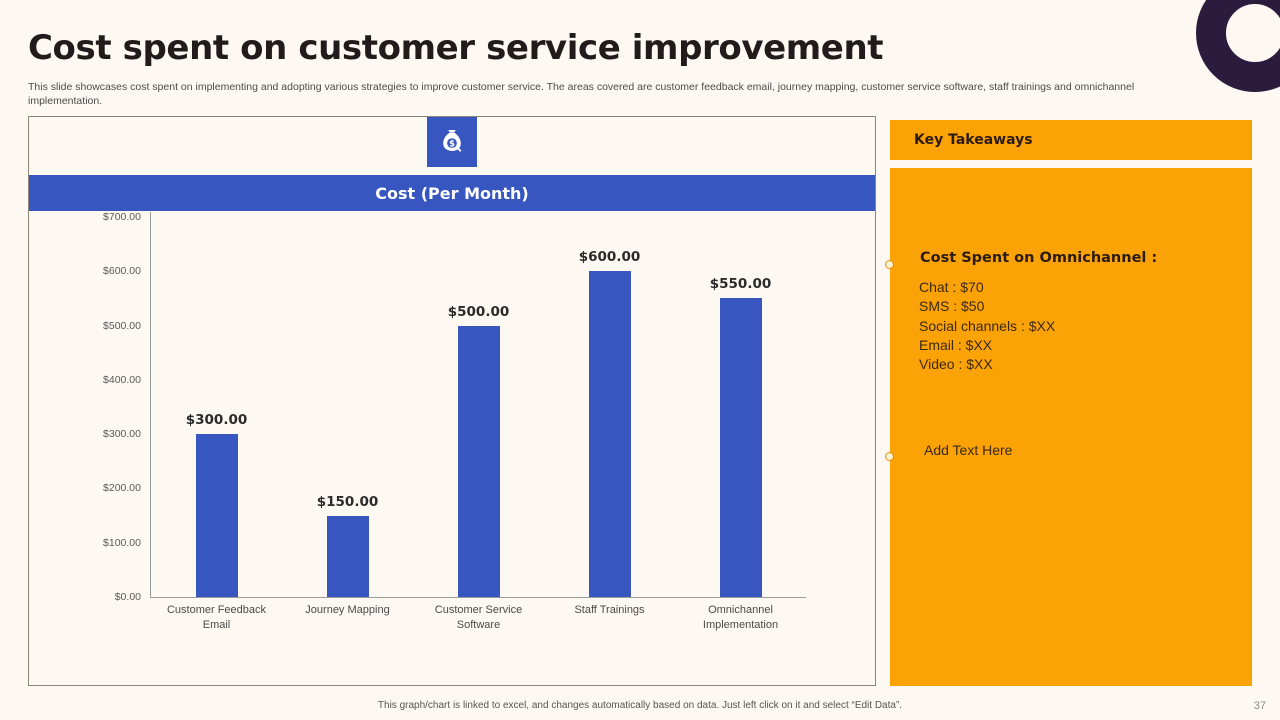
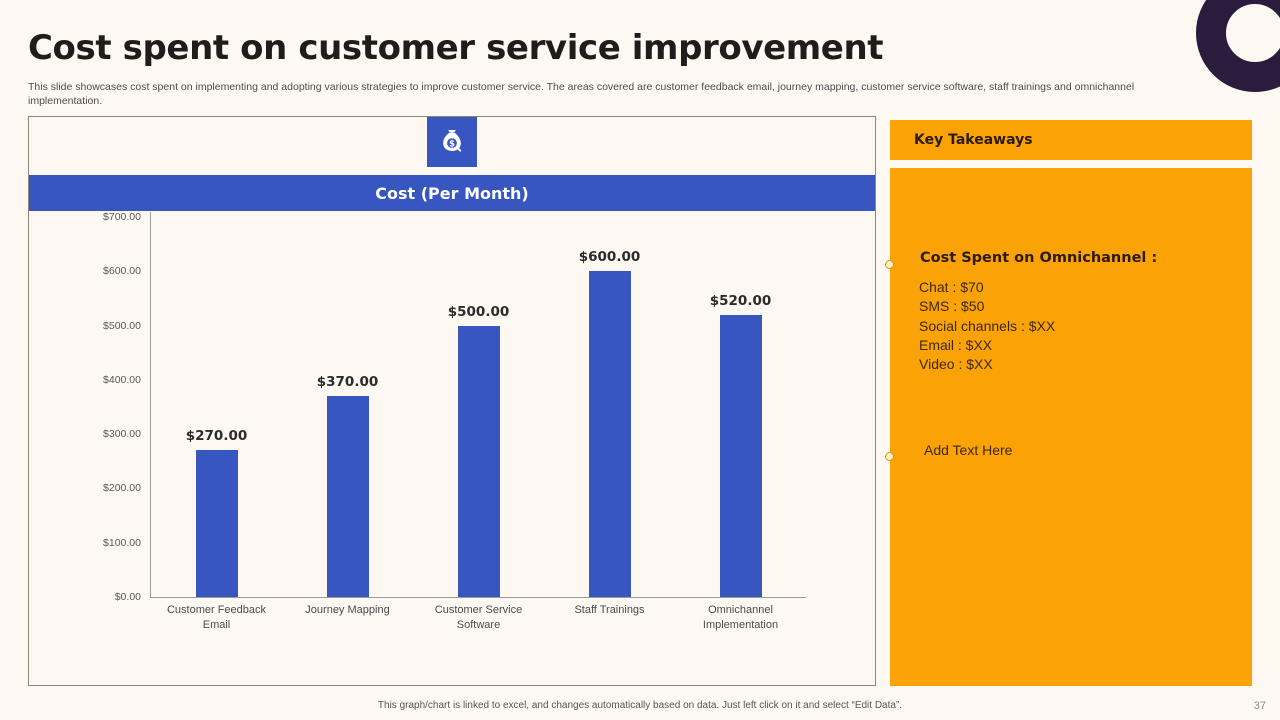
Customer Feedback Email: $300.00 -> $270.00
Journey Mapping: $150.00 -> $370.00
Omnichannel Implementation: $550.00 -> $520.00
